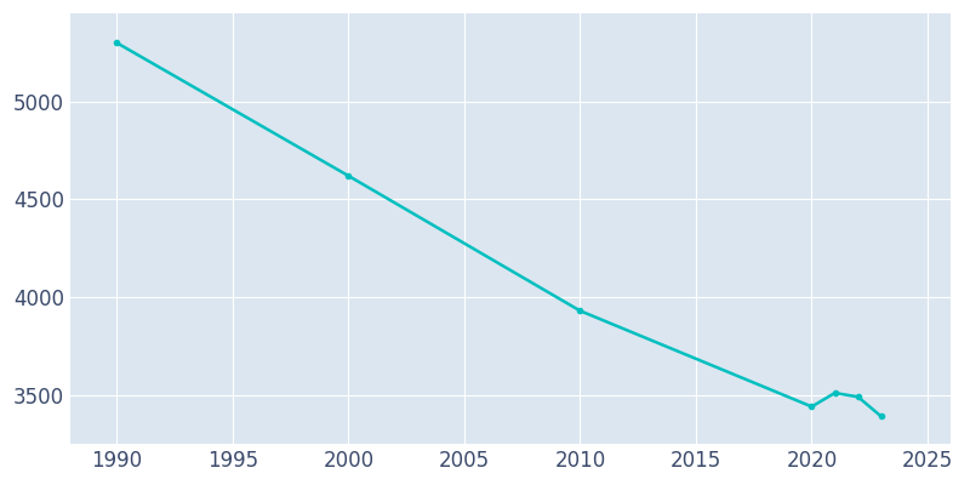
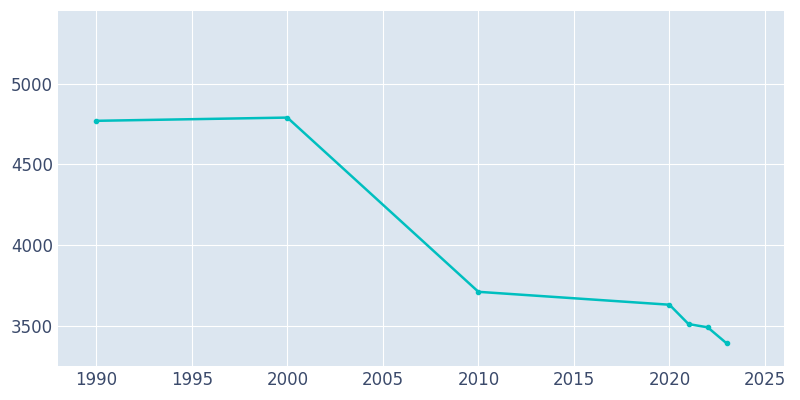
1990: 5300 -> 4770
2000: 4620 -> 4790
2010: 3930 -> 3710
2020: 3440 -> 3630
